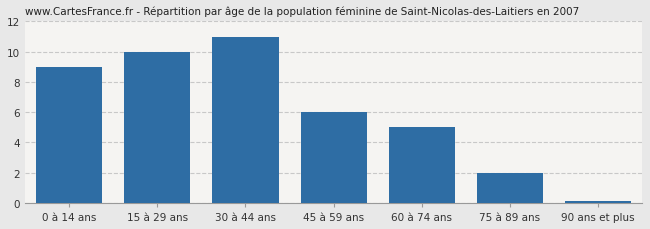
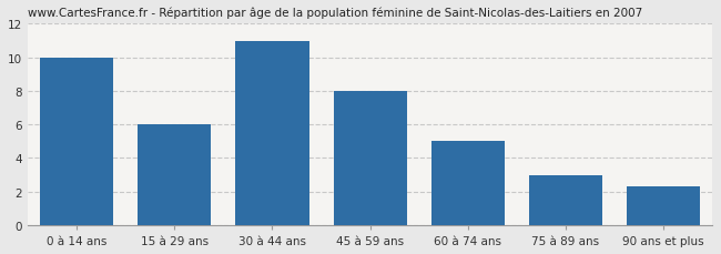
0 à 14 ans: 9.0 -> 10.0
15 à 29 ans: 10.0 -> 6.0
45 à 59 ans: 6.0 -> 8.0
75 à 89 ans: 2.0 -> 3.0
90 ans et plus: 0.1 -> 2.3
